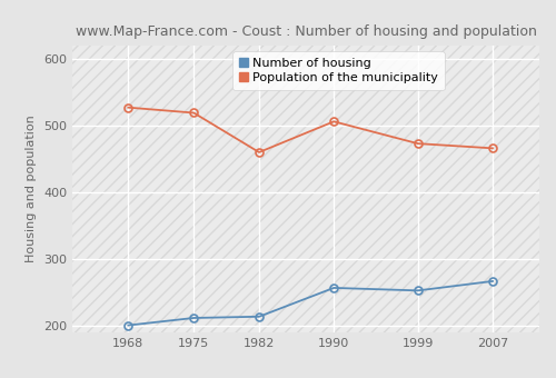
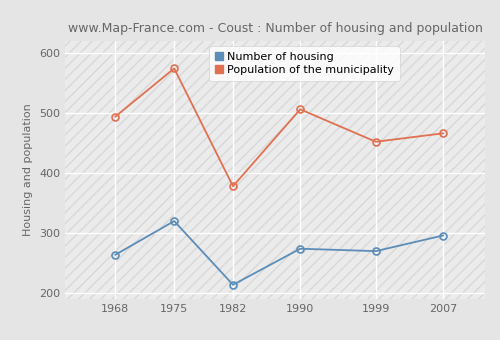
Number of housing/1968: 201 -> 264
Population of the municipality/1968: 527 -> 494
Number of housing/1975: 212 -> 320
Population of the municipality/1975: 519 -> 574
Population of the municipality/1982: 460 -> 378
Number of housing/1990: 257 -> 274
Number of housing/1999: 253 -> 270
Population of the municipality/1999: 473 -> 452
Number of housing/2007: 267 -> 296
